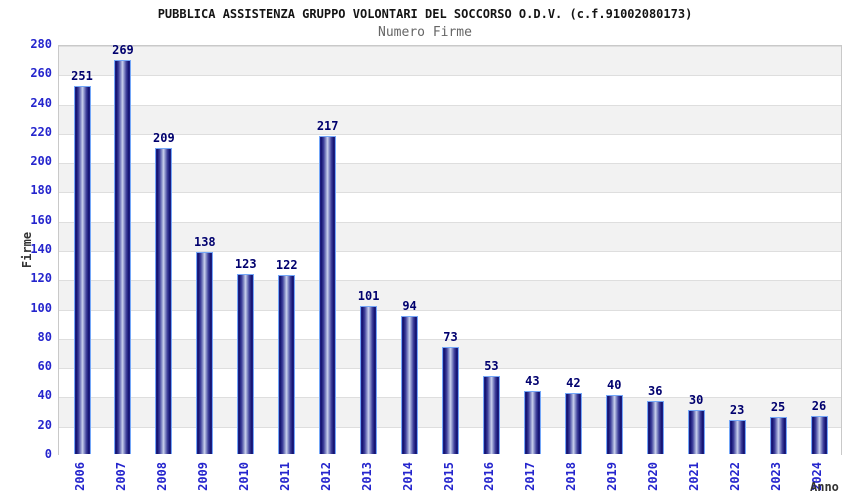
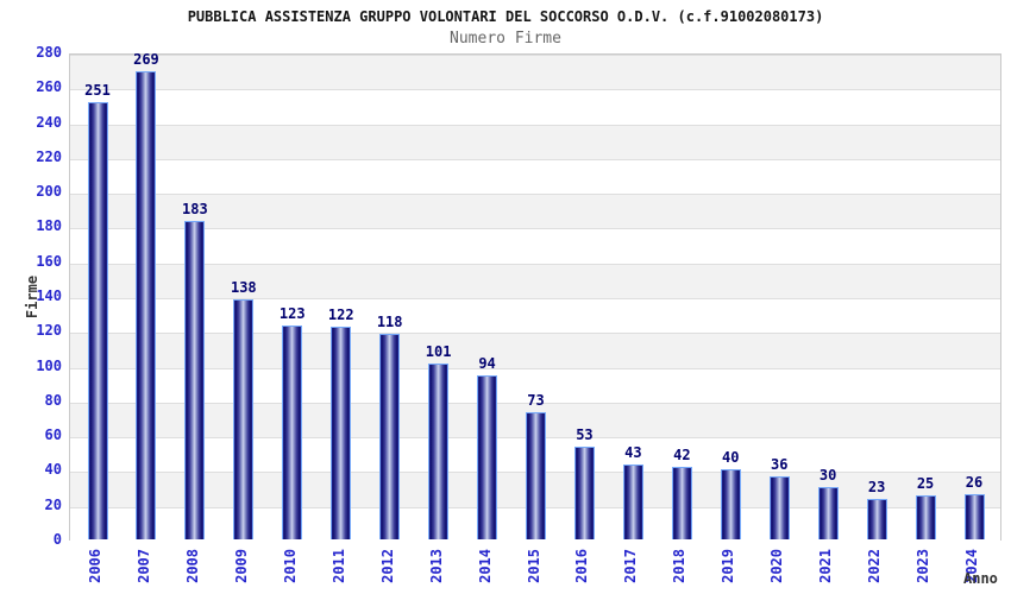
2008: 209 -> 183
2012: 217 -> 118
